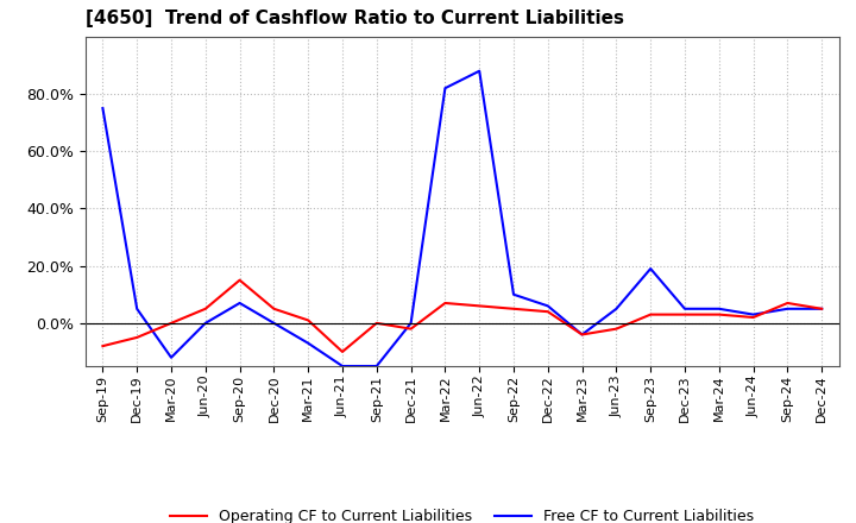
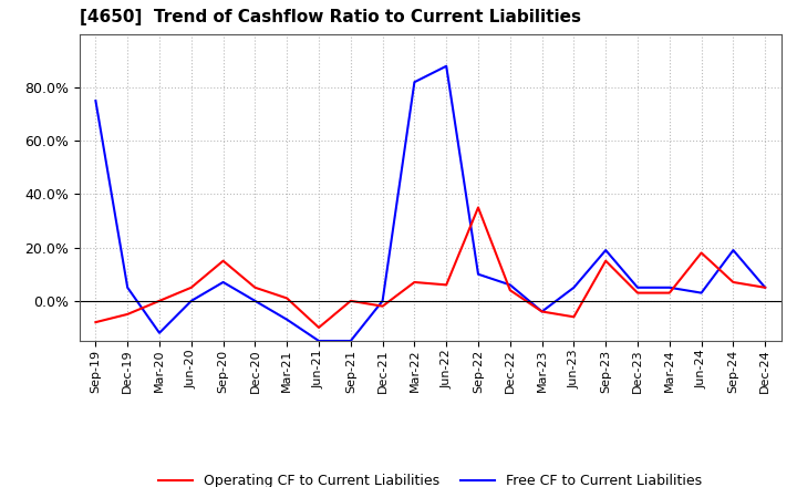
Operating CF to Current Liabilities/Sep-22: 5% -> 35%
Operating CF to Current Liabilities/Jun-23: -2% -> -6%
Operating CF to Current Liabilities/Sep-23: 3% -> 15%
Operating CF to Current Liabilities/Jun-24: 2% -> 18%
Free CF to Current Liabilities/Sep-24: 5% -> 19%
